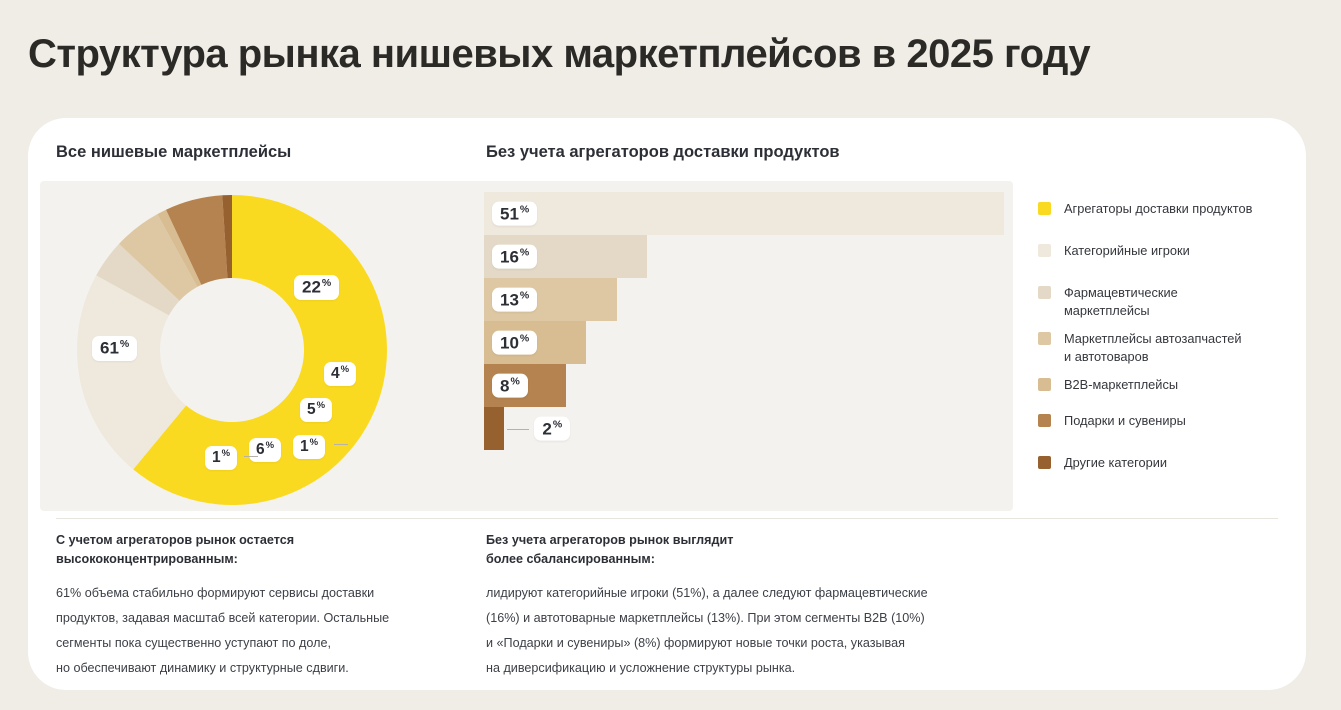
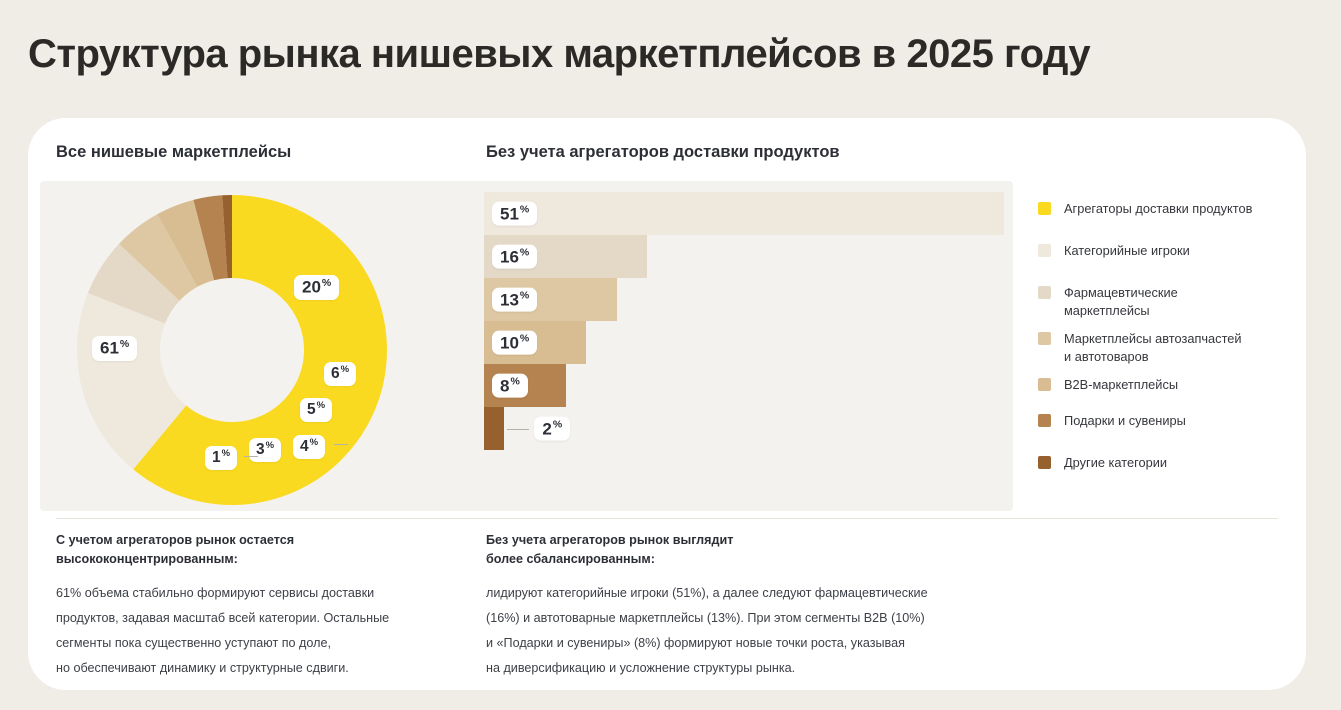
Все нишевые маркетплейсы/Категорийные игроки: 22 -> 20
Все нишевые маркетплейсы/Фармацевтические маркетплейсы: 4 -> 6
Все нишевые маркетплейсы/B2B-маркетплейсы: 1 -> 4
Все нишевые маркетплейсы/Подарки и сувениры: 6 -> 3
